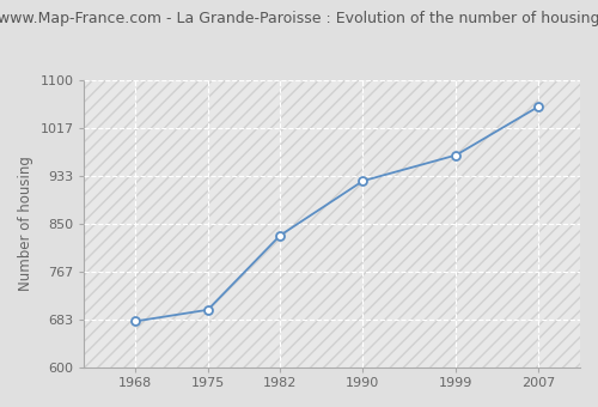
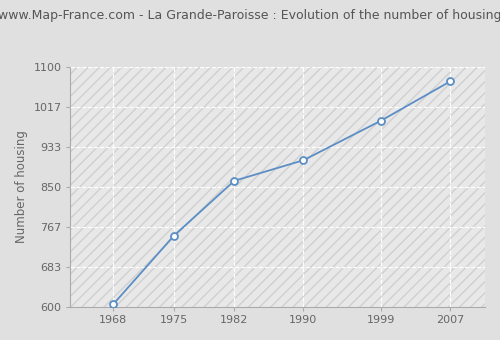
1968: 680 -> 605
1975: 700 -> 748
1982: 830 -> 863
1990: 925 -> 906
1999: 970 -> 989
2007: 1055 -> 1071
